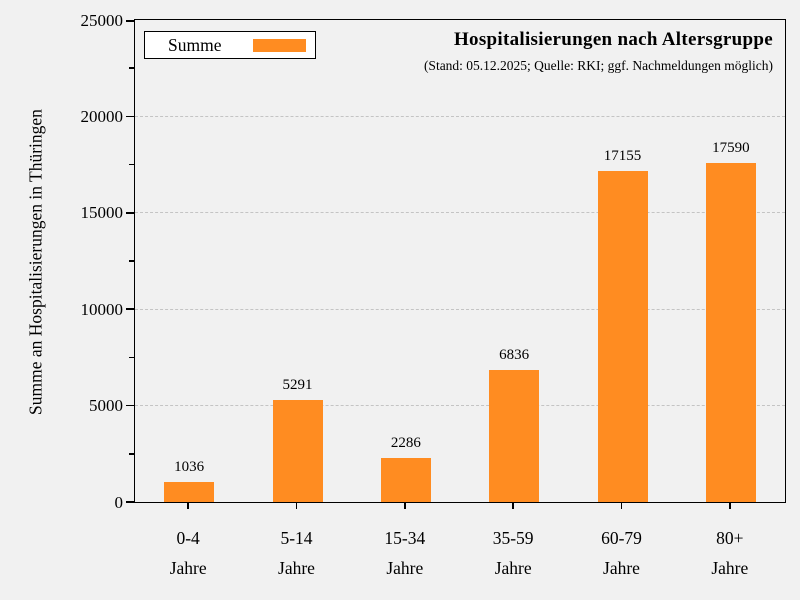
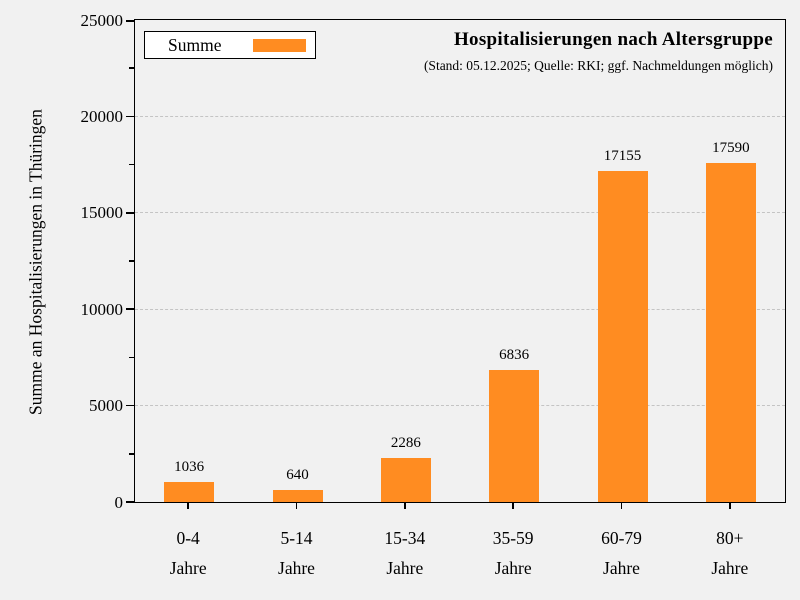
5-14: 5291 -> 640
